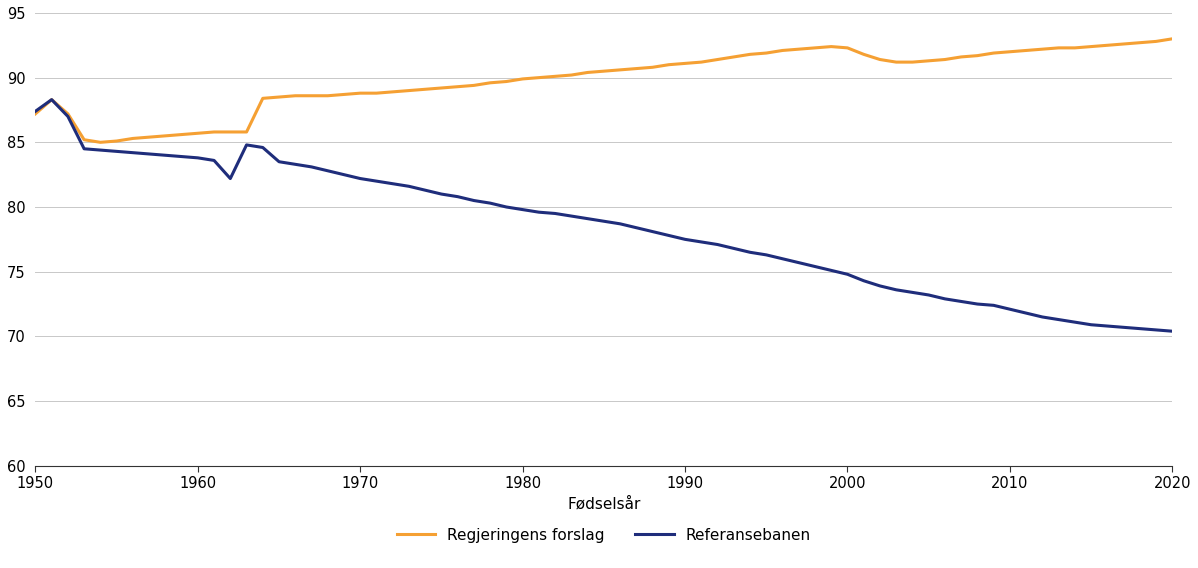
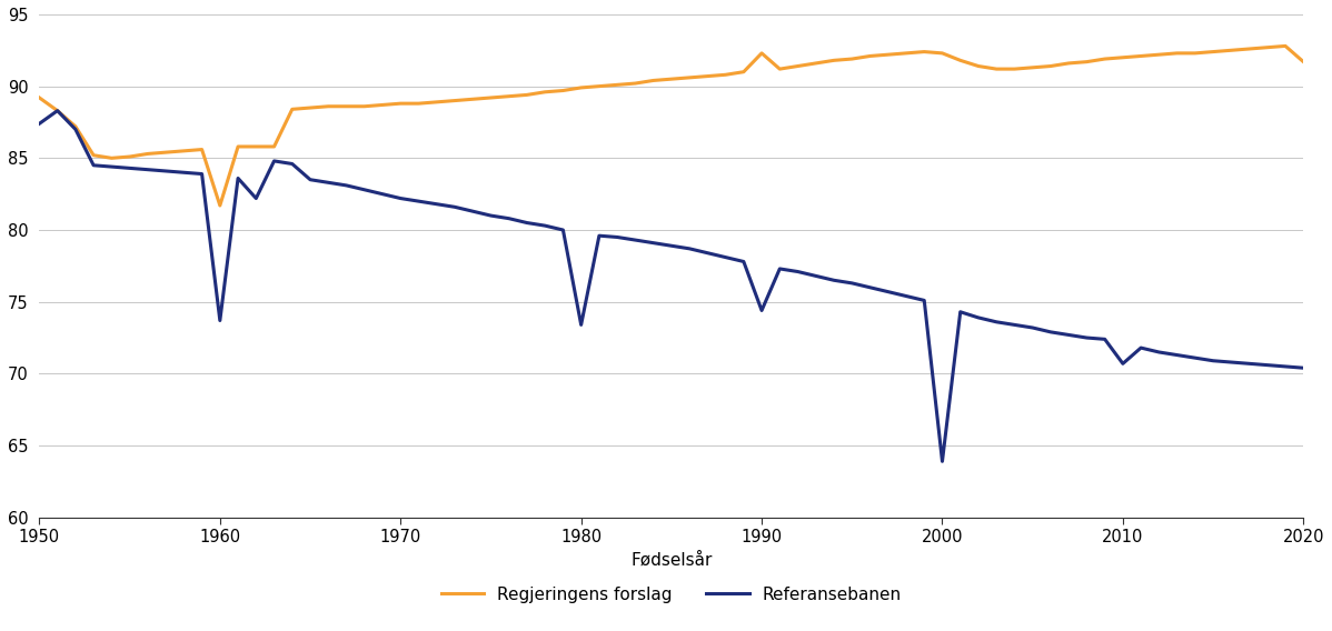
Regjeringens forslag/1950: 87.2 -> 89.2
Regjeringens forslag/1960: 85.7 -> 81.7
Referansebanen/1960: 83.8 -> 73.7
Referansebanen/1980: 79.8 -> 73.4
Regjeringens forslag/1990: 91.1 -> 92.3
Referansebanen/1990: 77.5 -> 74.4
Referansebanen/2000: 74.8 -> 63.9
Referansebanen/2010: 72.1 -> 70.7
Regjeringens forslag/2020: 93.0 -> 91.7
